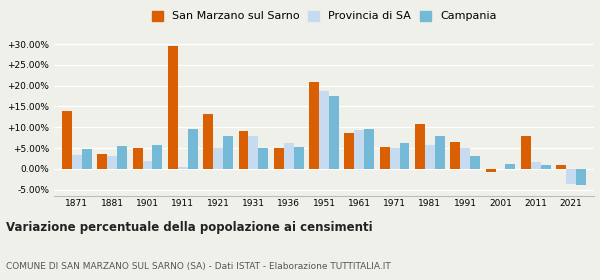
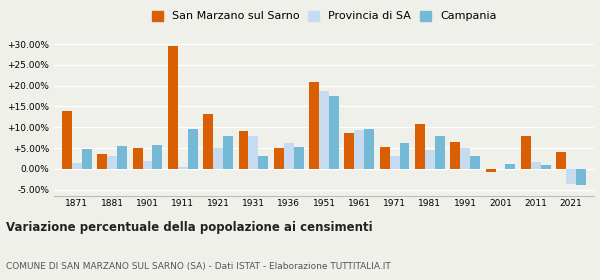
Provincia di SA/1871: 3.3% -> 1.5%
Campania/1931: 5.0% -> 3.0%
Provincia di SA/1971: 5.0% -> 3.0%
Provincia di SA/1981: 5.8% -> 4.5%
San Marzano sul Sarno/2021: 1.0% -> 4.0%
